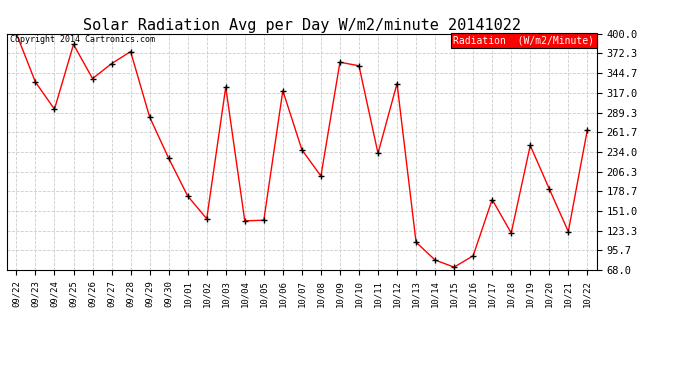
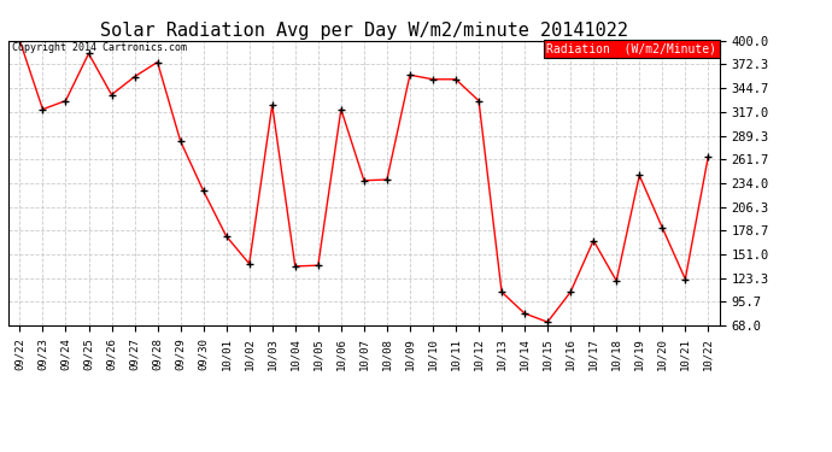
09/23: 332 -> 320
09/24: 294 -> 330
10/08: 200 -> 238
10/11: 232 -> 355
10/16: 88 -> 107
